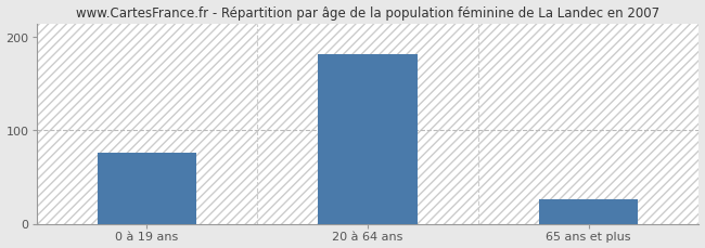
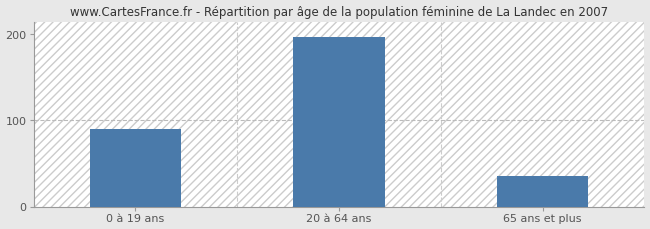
0 à 19 ans: 76 -> 90
20 à 64 ans: 182 -> 197
65 ans et plus: 26 -> 35
